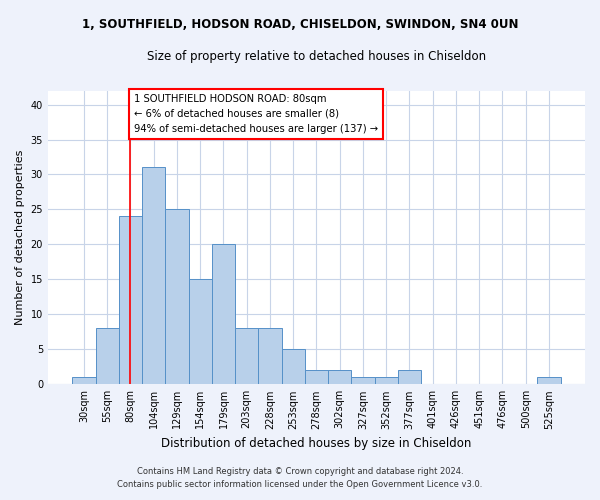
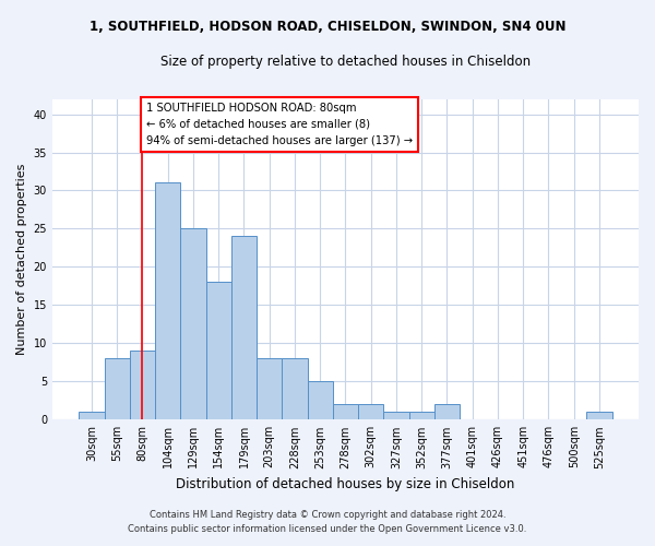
80sqm: 24 -> 9
154sqm: 15 -> 18
179sqm: 20 -> 24
